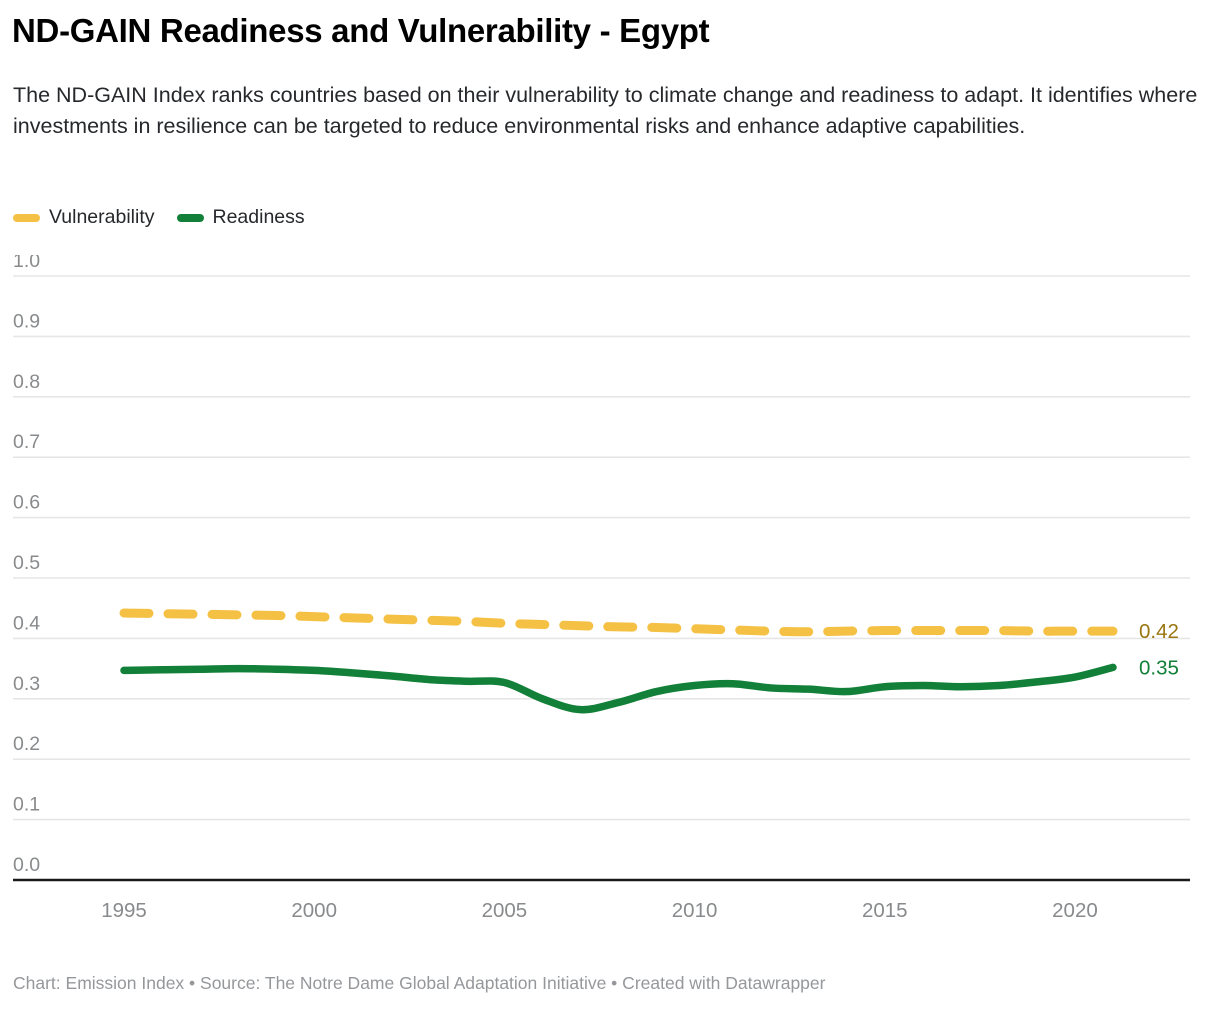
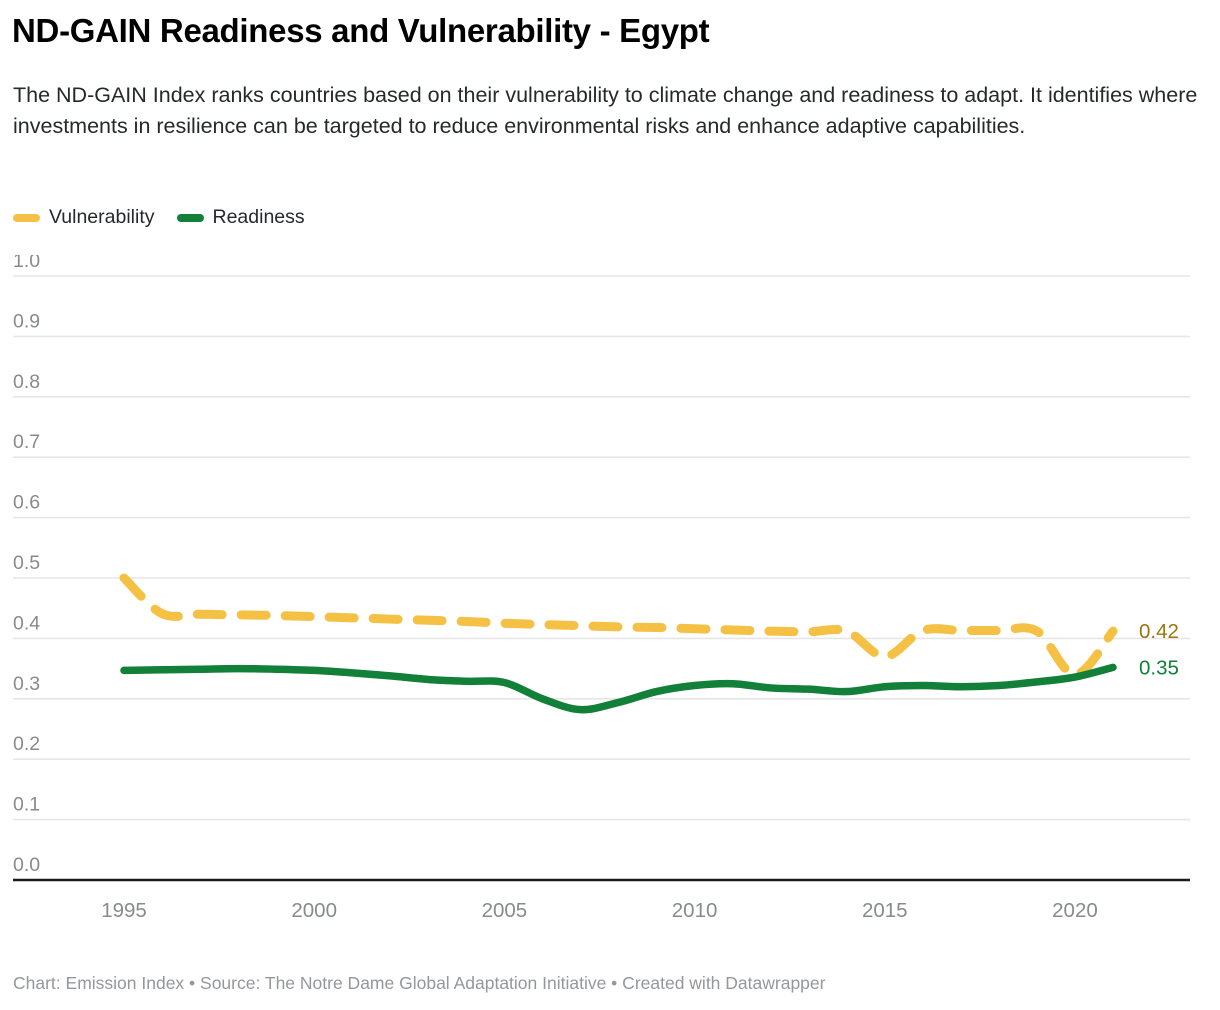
Vulnerability/1995: 0.44 -> 0.50
Vulnerability/2015: 0.41 -> 0.37
Vulnerability/2020: 0.41 -> 0.34
